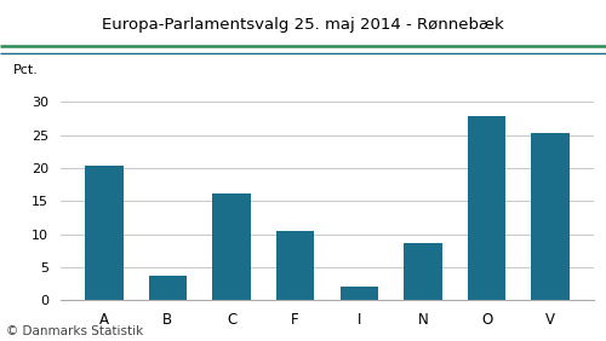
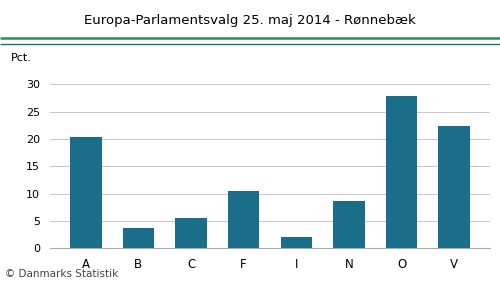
C: 16.2 -> 5.5
V: 25.2 -> 22.3
